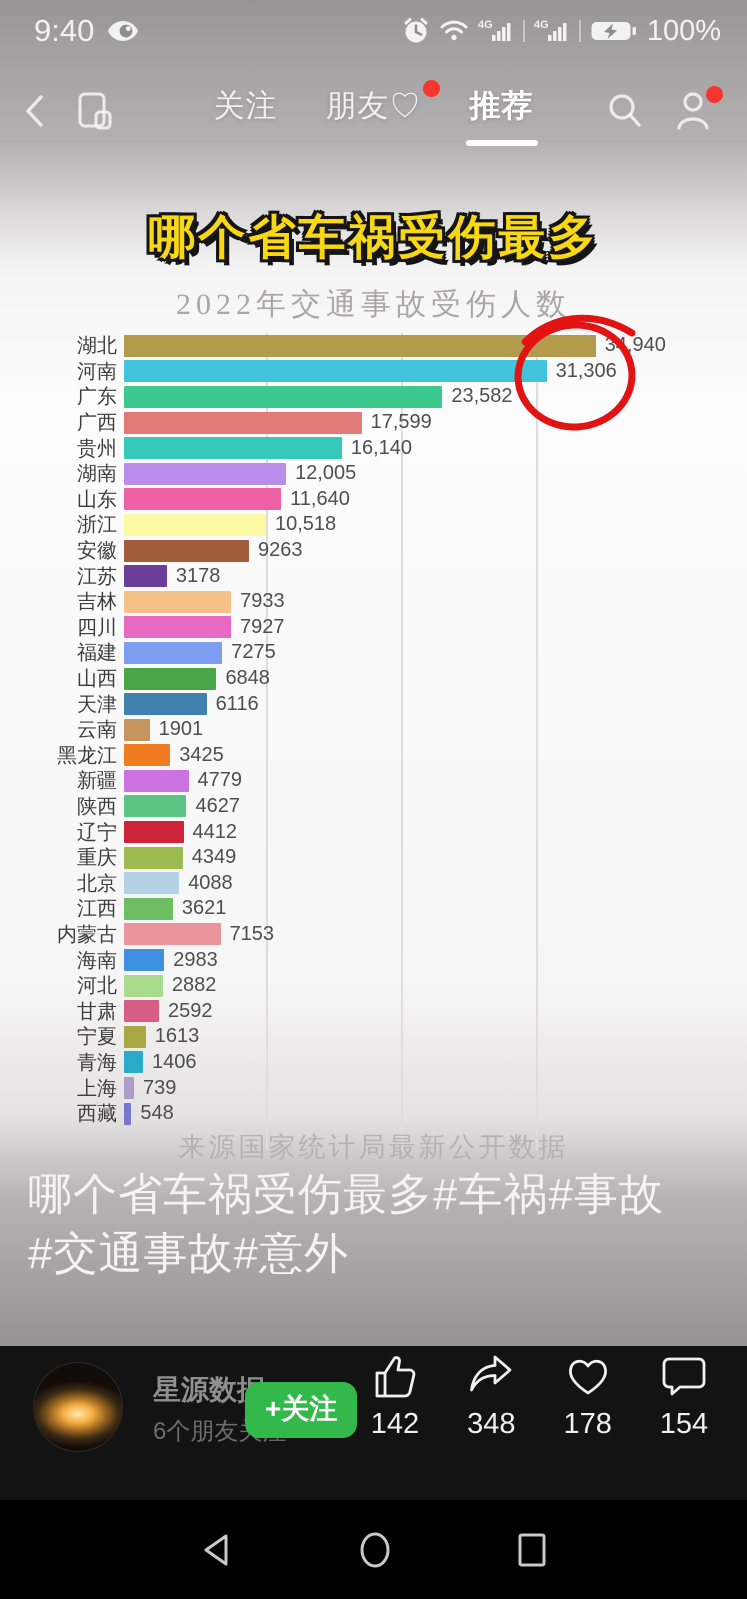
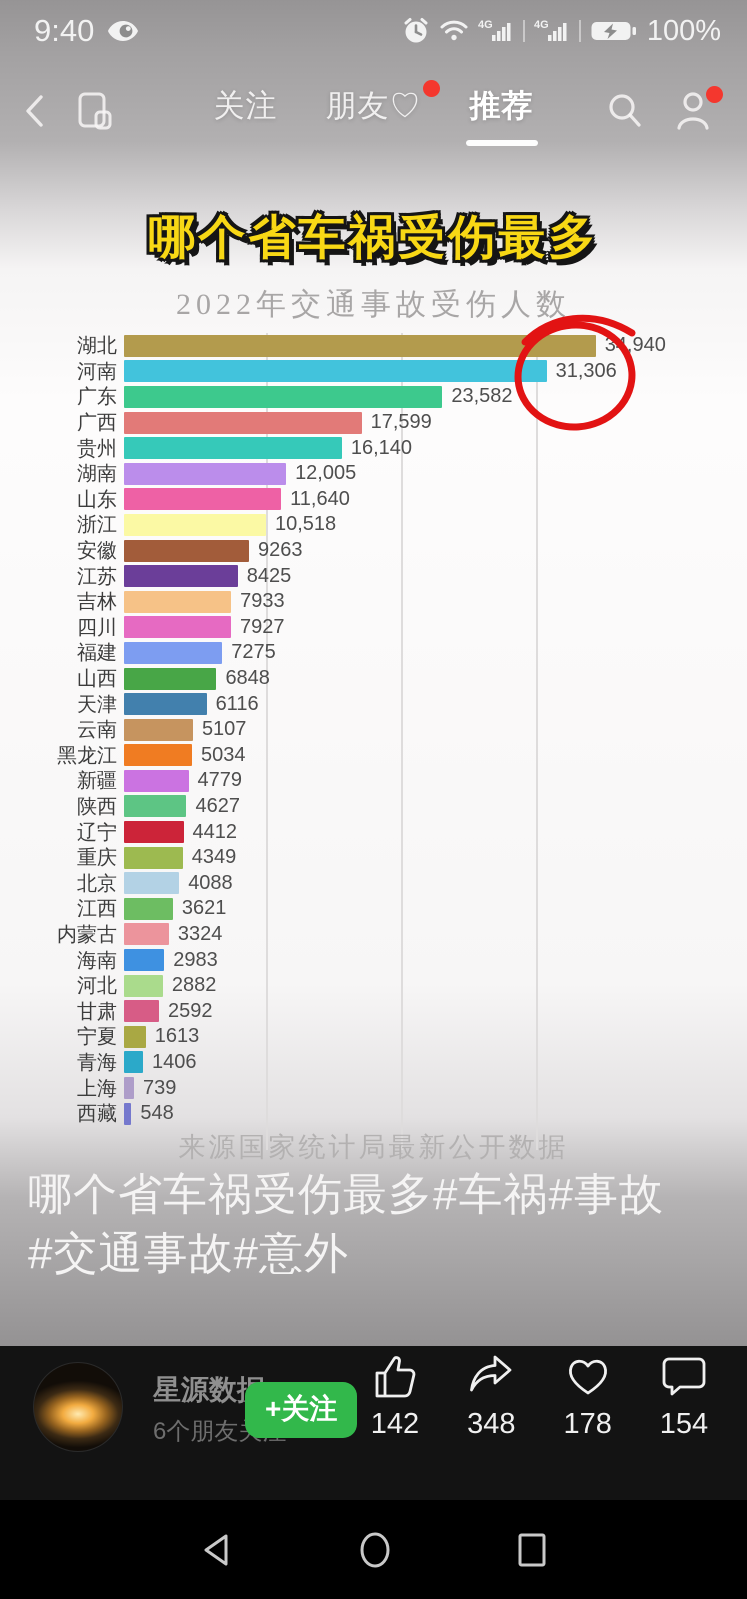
江苏: 3178 -> 8425
云南: 1901 -> 5107
黑龙江: 3425 -> 5034
内蒙古: 7153 -> 3324
